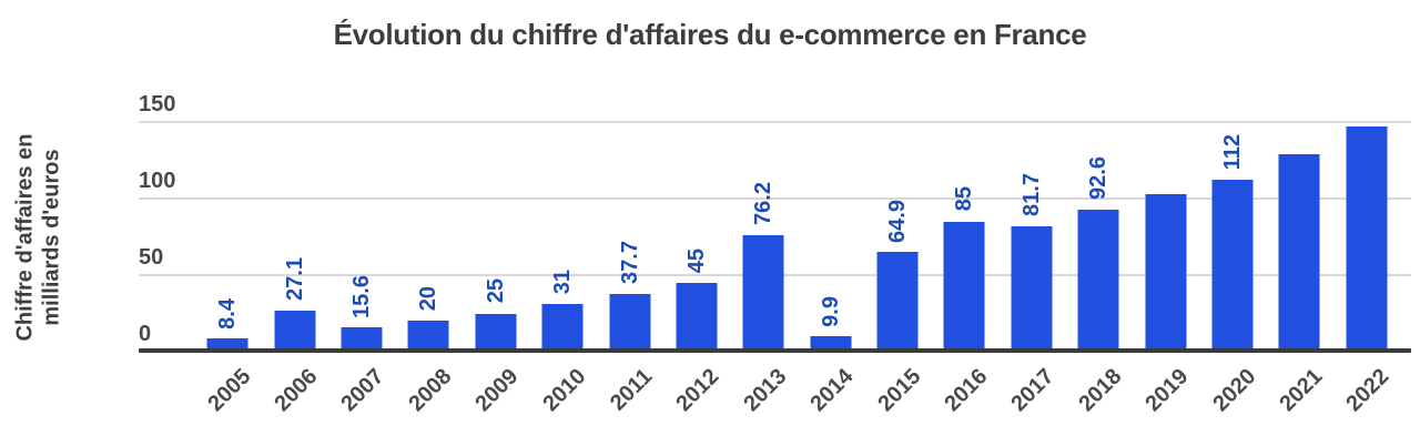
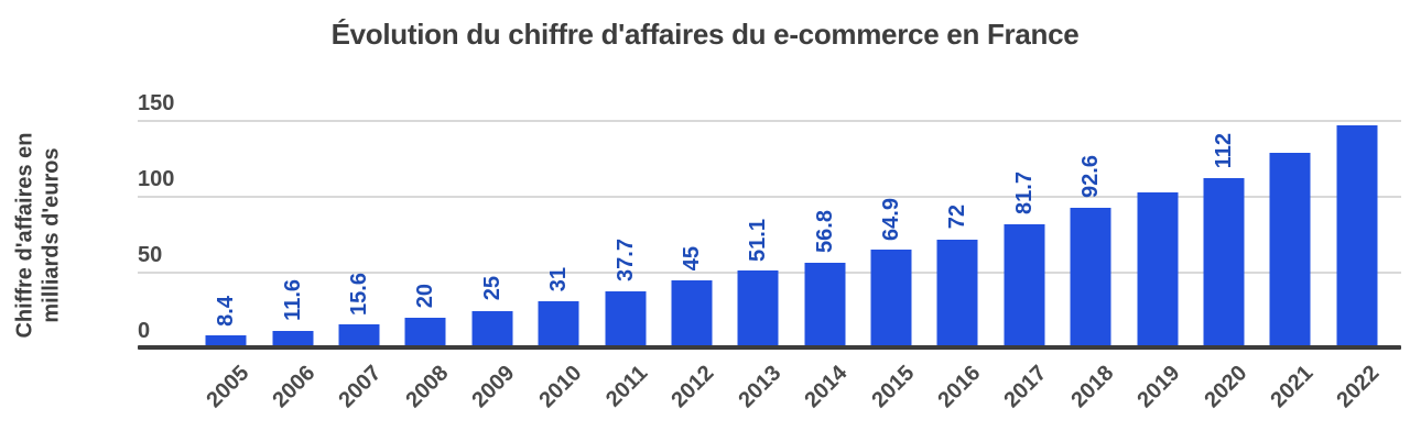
2006: 27.1 -> 11.6
2013: 76.2 -> 51.1
2014: 9.9 -> 56.8
2016: 85 -> 72
